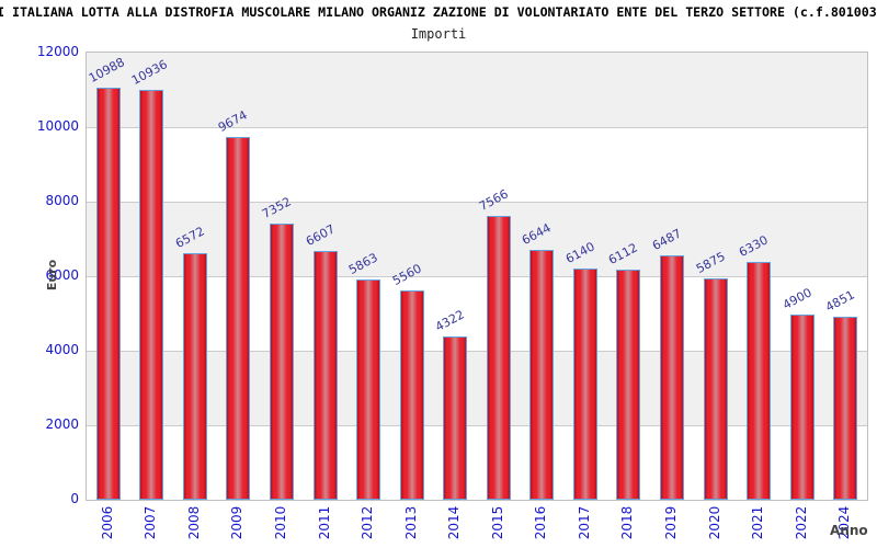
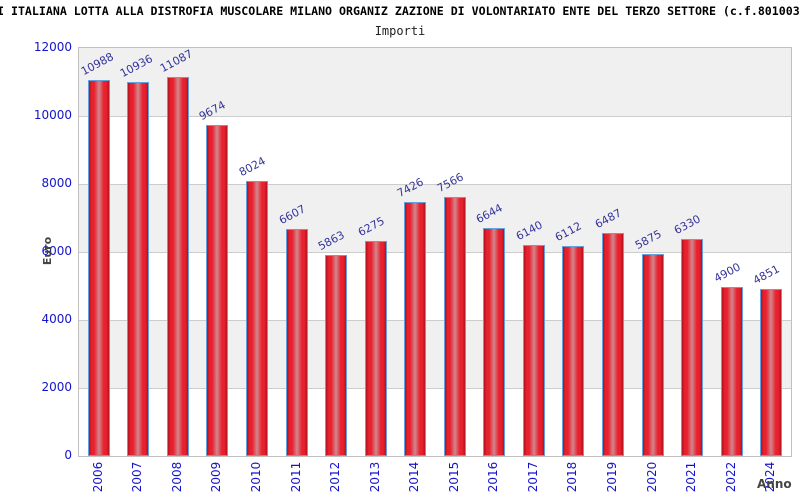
2008: 6572 -> 11087
2010: 7352 -> 8024
2013: 5560 -> 6275
2014: 4322 -> 7426
